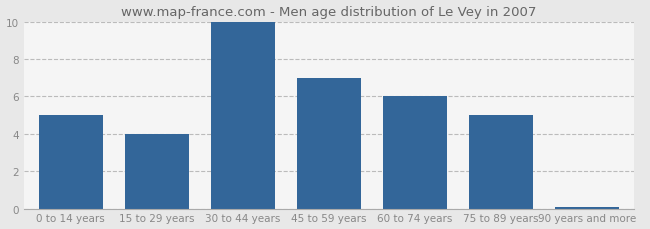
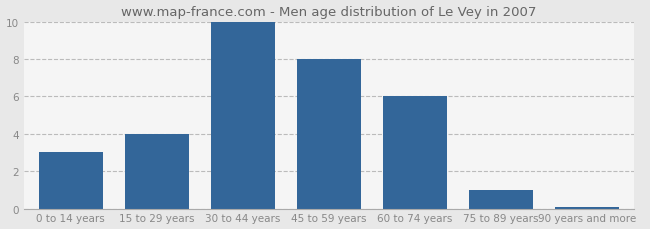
0 to 14 years: 5.0 -> 3.0
45 to 59 years: 7.0 -> 8.0
75 to 89 years: 5.0 -> 1.0
